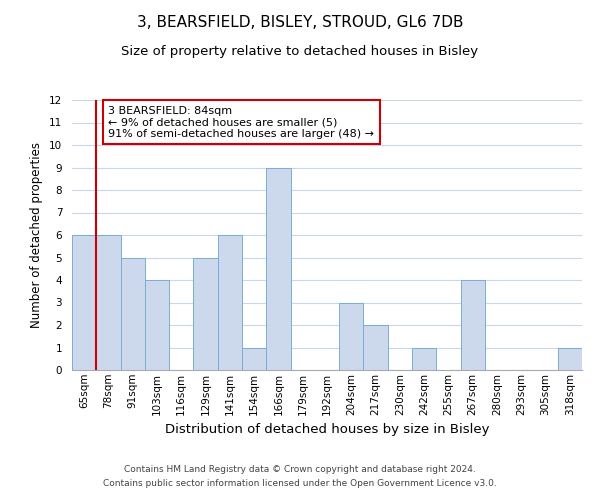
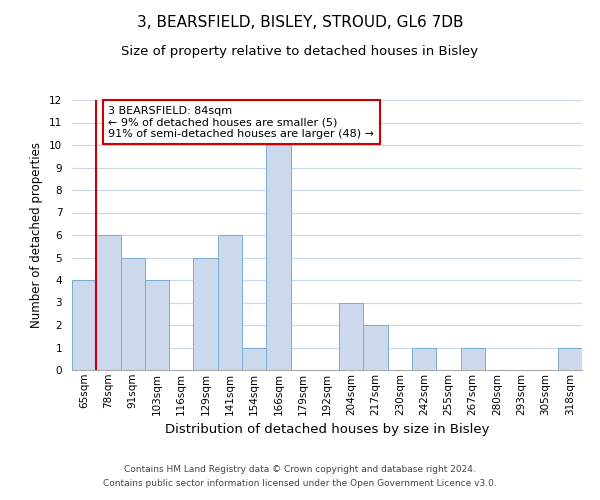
65sqm: 6 -> 4
166sqm: 9 -> 10
267sqm: 4 -> 1
